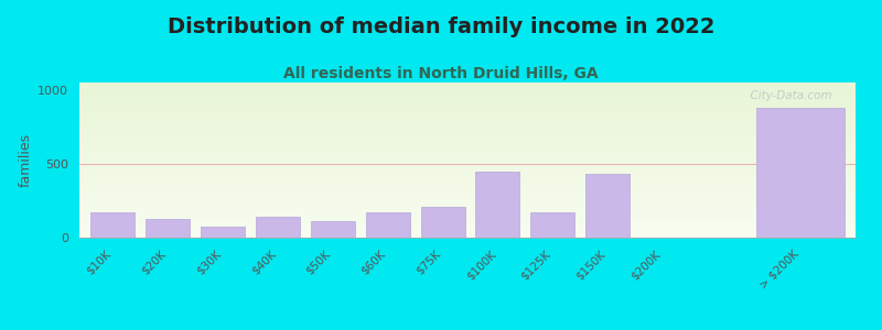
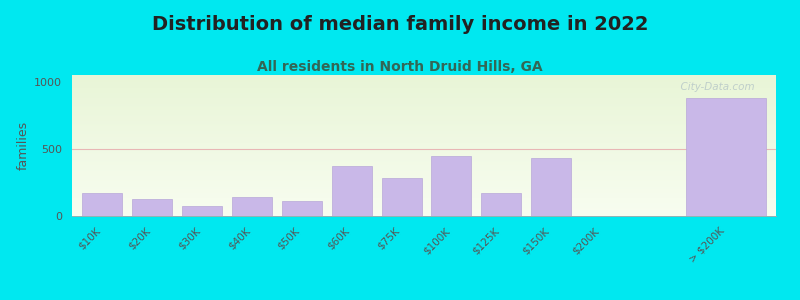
$60K: 180 -> 370
$75K: 210 -> 280
